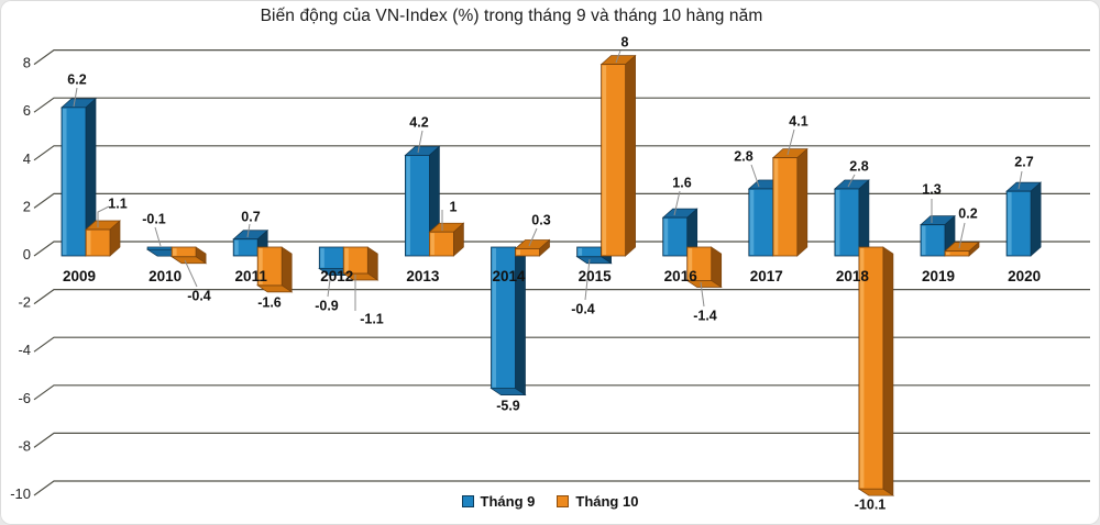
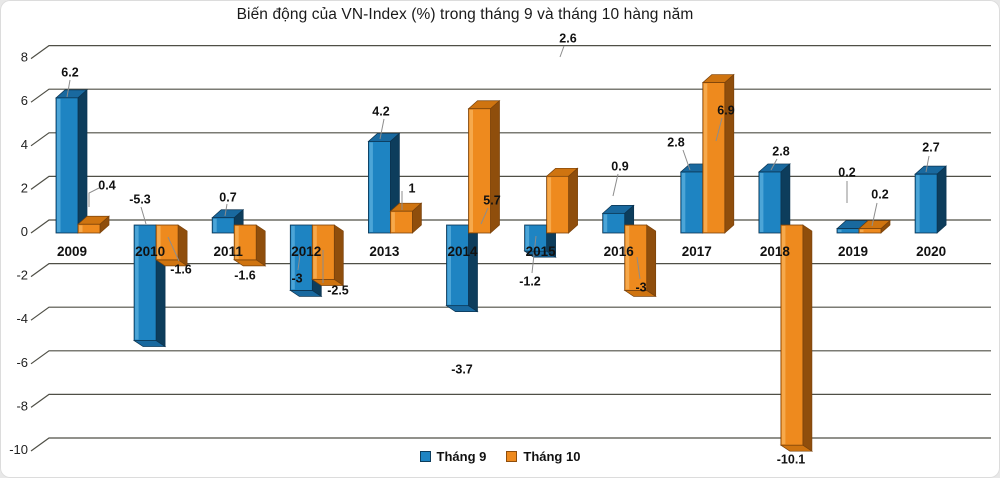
Tháng 10/2009: 1.1 -> 0.4
Tháng 9/2010: -0.1 -> -5.3
Tháng 10/2010: -0.4 -> -1.6
Tháng 9/2012: -0.9 -> -3
Tháng 10/2012: -1.1 -> -2.5
Tháng 9/2014: -5.9 -> -3.7
Tháng 10/2014: 0.3 -> 5.7
Tháng 9/2015: -0.4 -> -1.2
Tháng 10/2015: 8 -> 2.6
Tháng 9/2016: 1.6 -> 0.9
Tháng 10/2016: -1.4 -> -3
Tháng 10/2017: 4.1 -> 6.9
Tháng 9/2019: 1.3 -> 0.2
